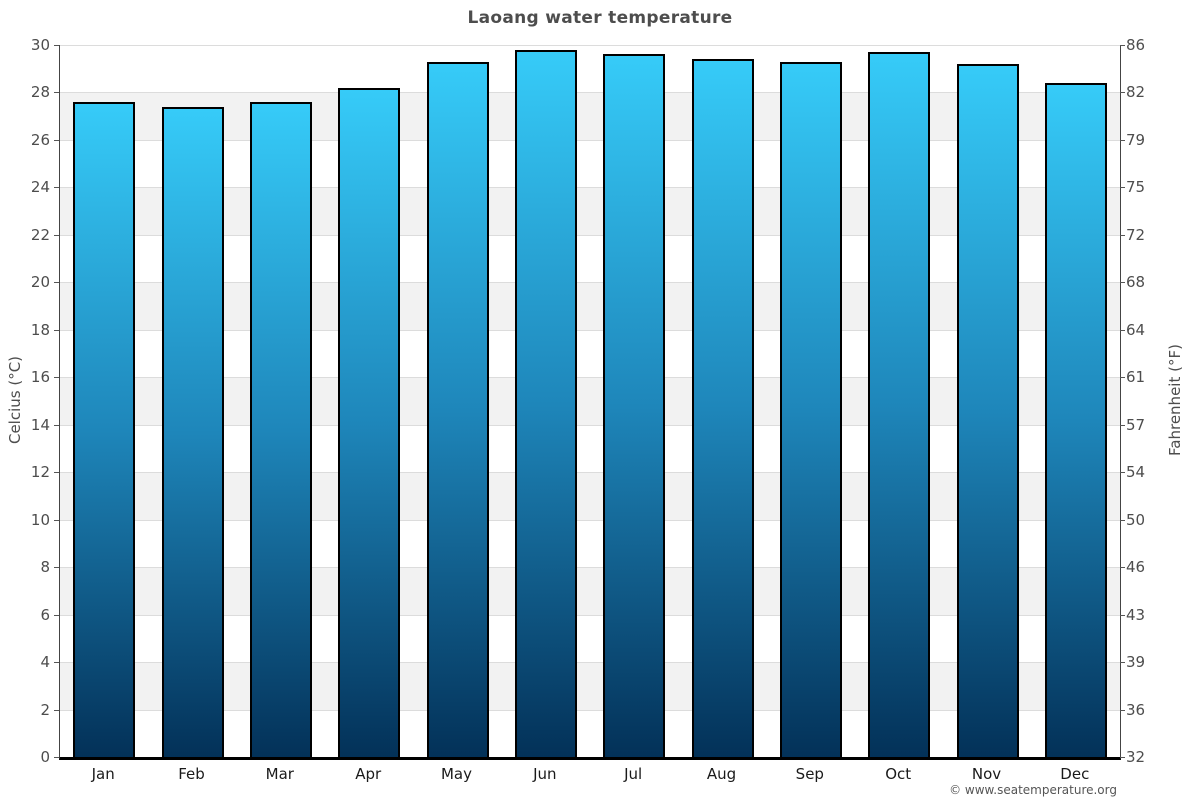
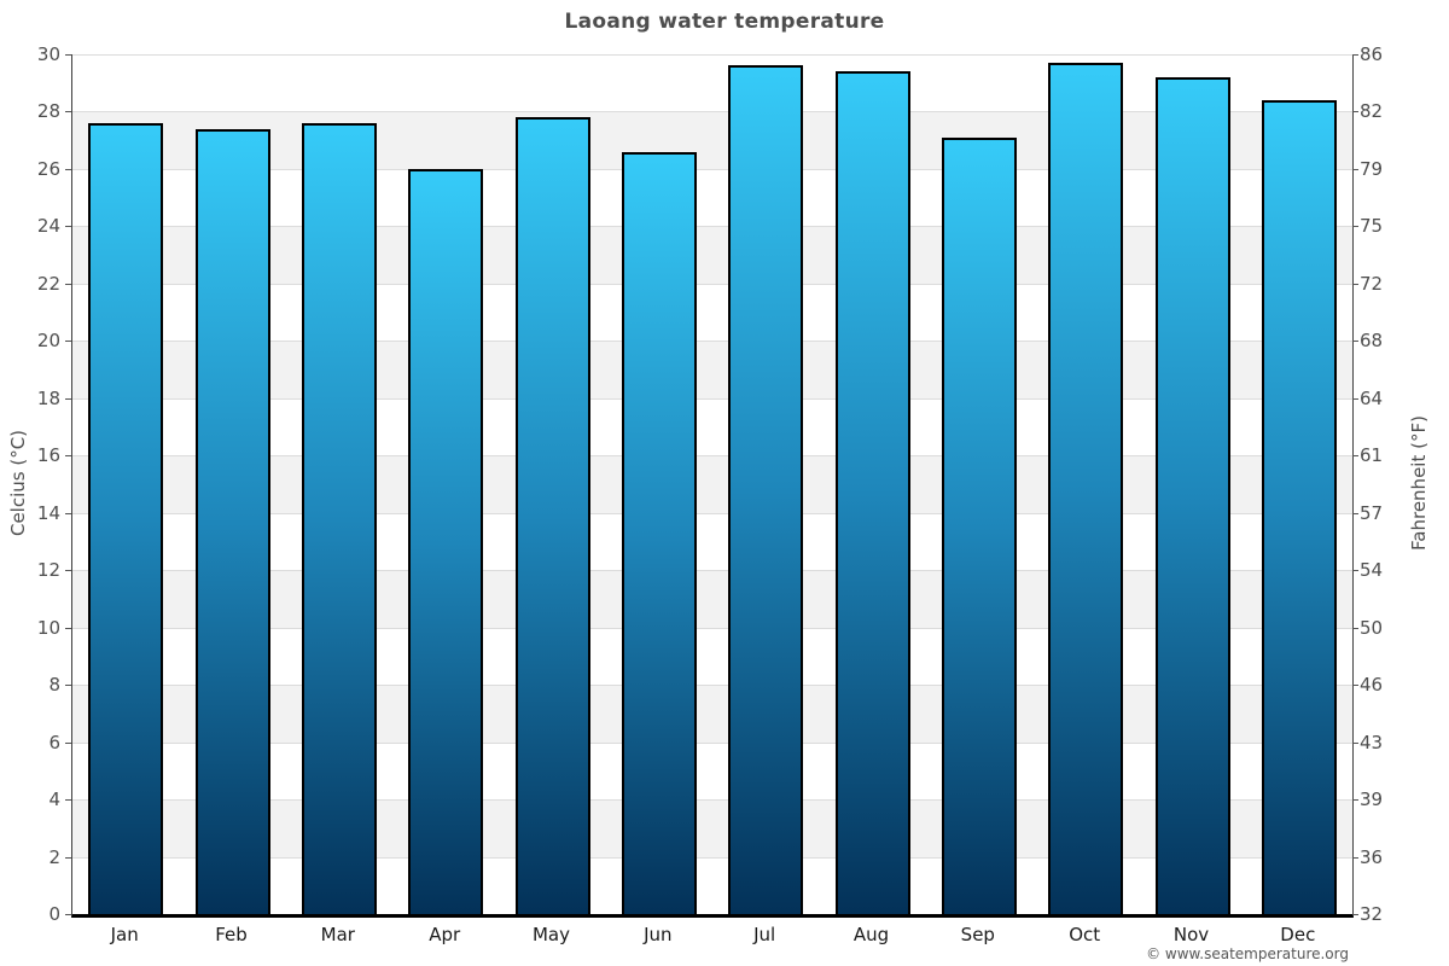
Apr: 28.2 -> 26.0
May: 29.3 -> 27.8
Jun: 29.8 -> 26.6
Sep: 29.3 -> 27.1
